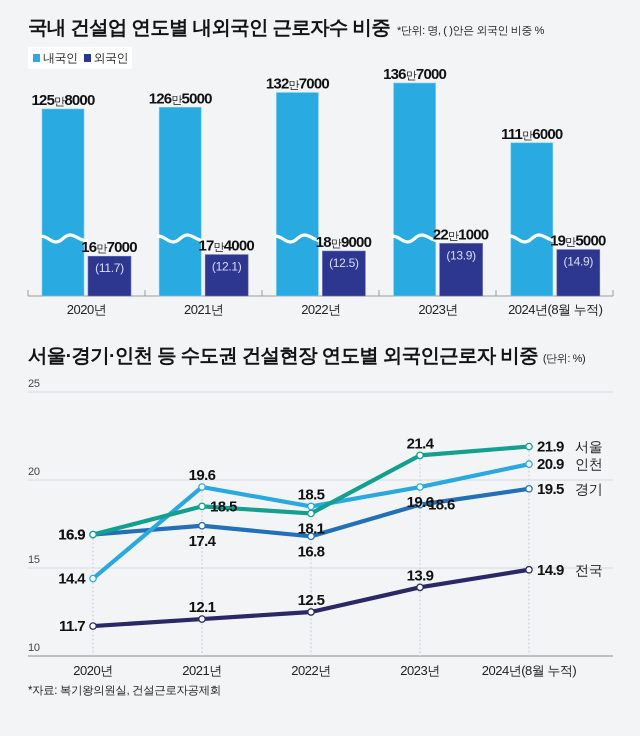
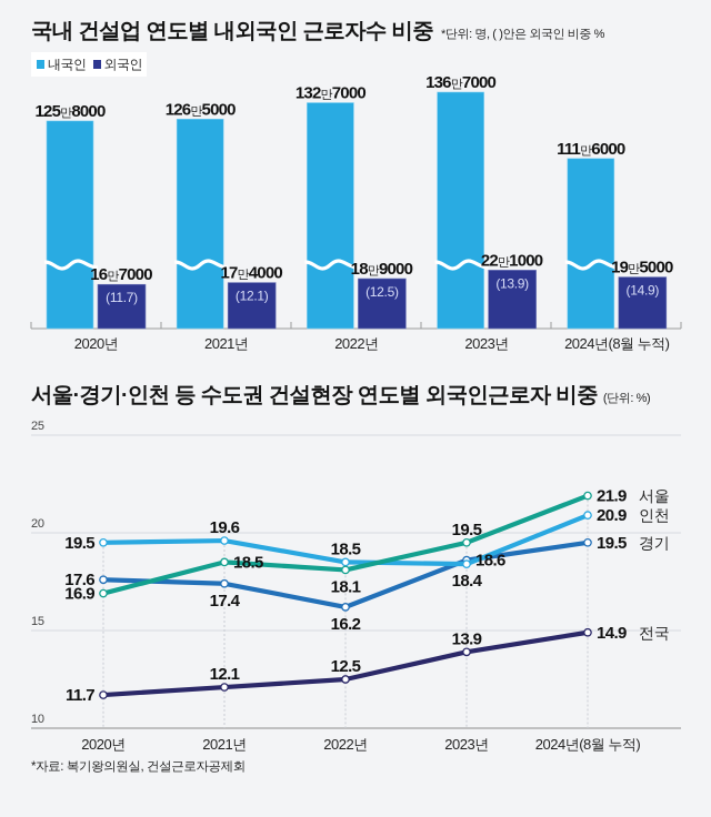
서울·경기·인천 등 수도권 건설현장 연도별 외국인근로자 비중/인천/2020년: 14.4 -> 19.5
서울·경기·인천 등 수도권 건설현장 연도별 외국인근로자 비중/경기/2020년: 16.9 -> 17.6
서울·경기·인천 등 수도권 건설현장 연도별 외국인근로자 비중/경기/2022년: 16.8 -> 16.2
서울·경기·인천 등 수도권 건설현장 연도별 외국인근로자 비중/서울/2023년: 21.4 -> 19.5
서울·경기·인천 등 수도권 건설현장 연도별 외국인근로자 비중/인천/2023년: 19.6 -> 18.4
